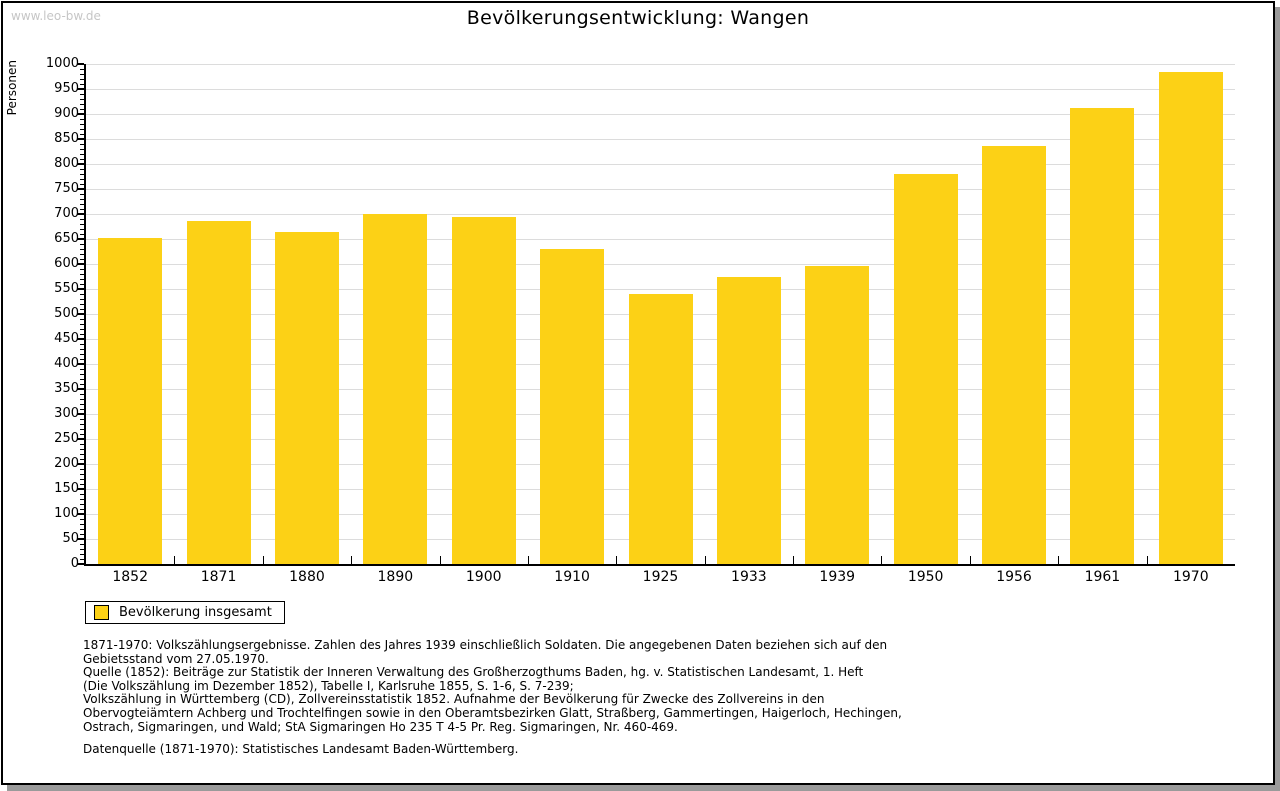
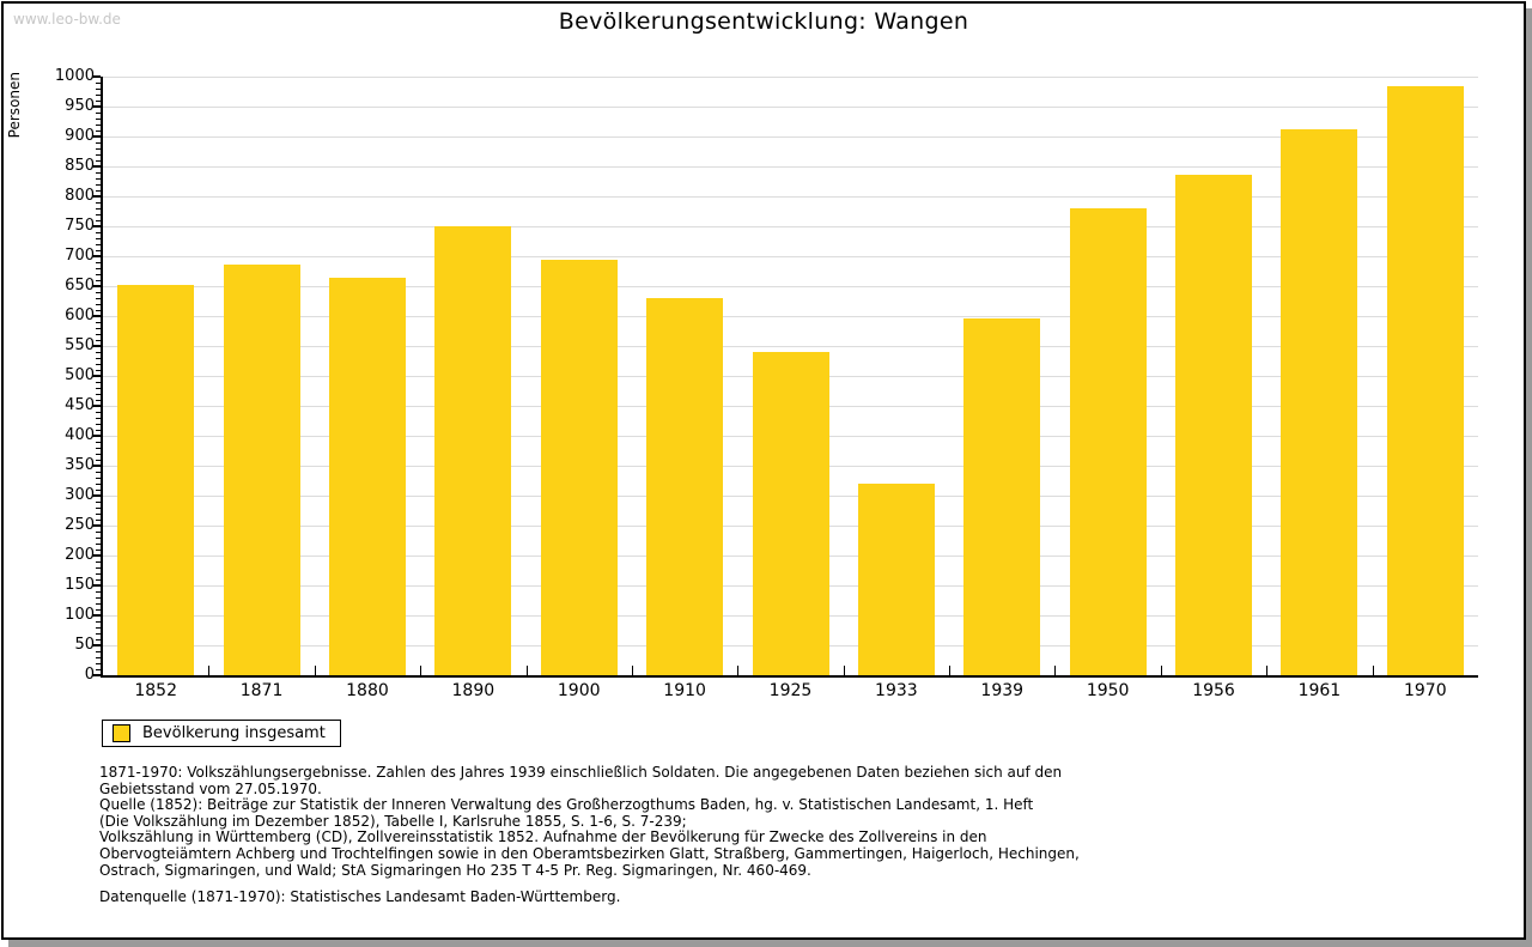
1890: 700 -> 750
1933: 580 -> 320
